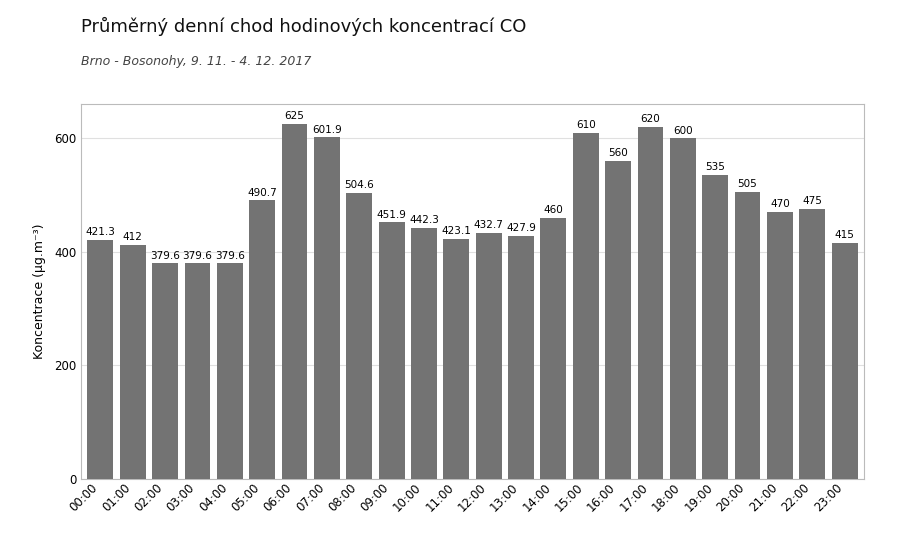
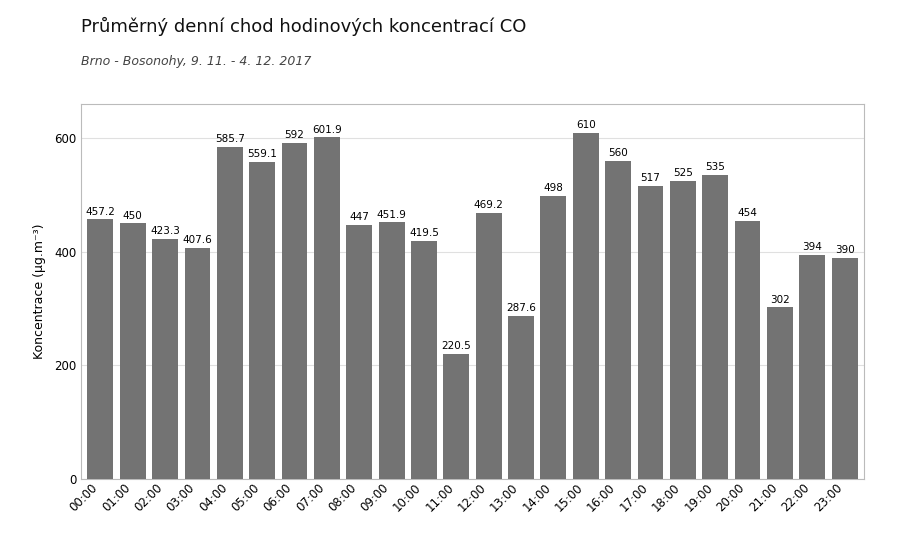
00:00: 421.3 -> 457.2
01:00: 412 -> 450
02:00: 379.6 -> 423.3
03:00: 379.6 -> 407.6
04:00: 379.6 -> 585.7
05:00: 490.7 -> 559.1
06:00: 625 -> 592
08:00: 504.6 -> 447
10:00: 442.3 -> 419.5
11:00: 423.1 -> 220.5
12:00: 432.7 -> 469.2
13:00: 427.9 -> 287.6
14:00: 460 -> 498
17:00: 620 -> 517
18:00: 600 -> 525
20:00: 505 -> 454
21:00: 470 -> 302
22:00: 475 -> 394
23:00: 415 -> 390
